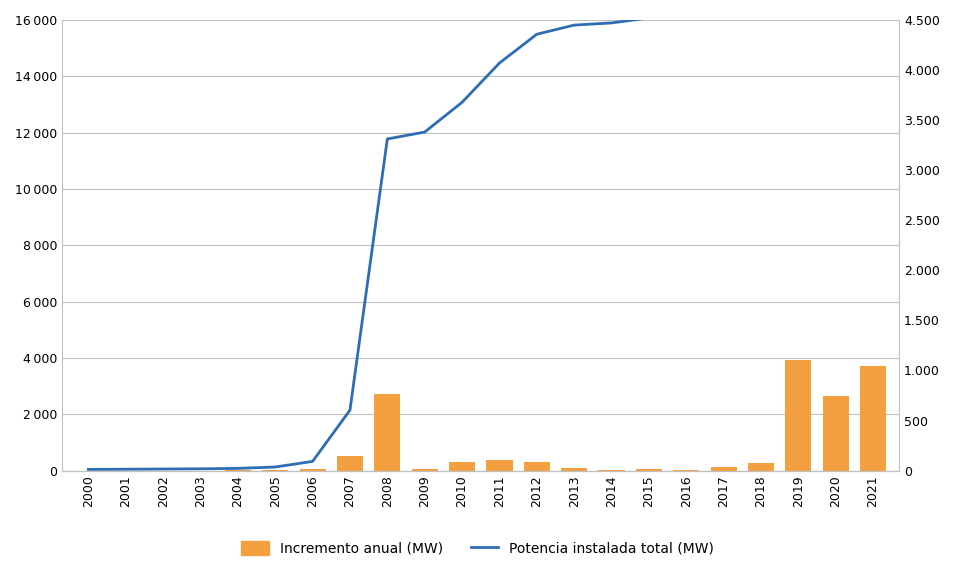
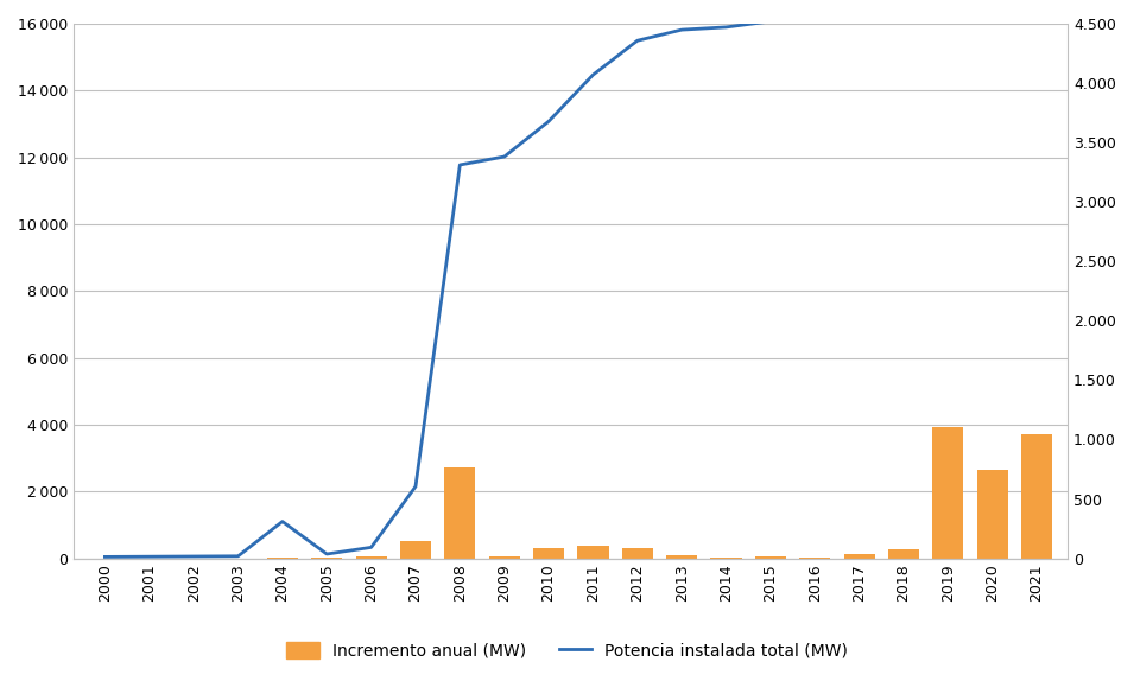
Potencia instalada total (MW)/2004: 20 -> 310
